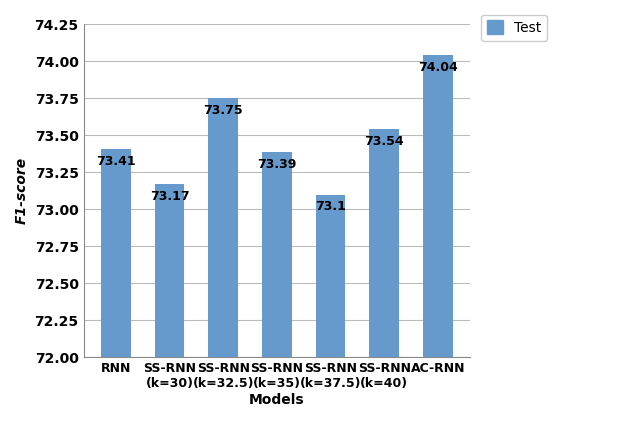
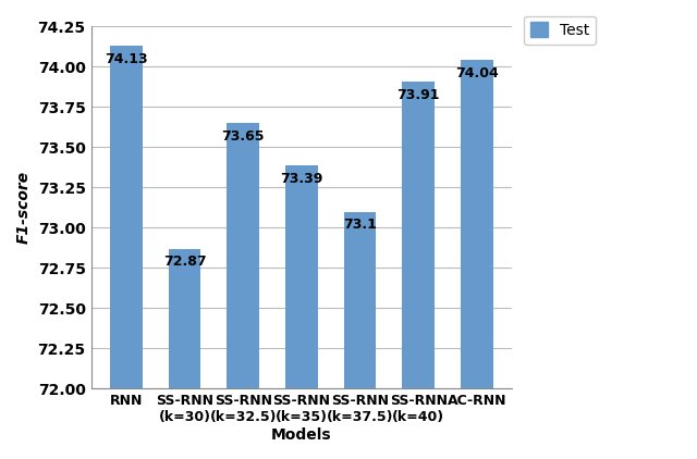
RNN: 73.41 -> 74.13
SS-RNN (k=30): 73.17 -> 72.87
SS-RNN (k=32.5): 73.75 -> 73.65
SS-RNN (k=40): 73.54 -> 73.91
